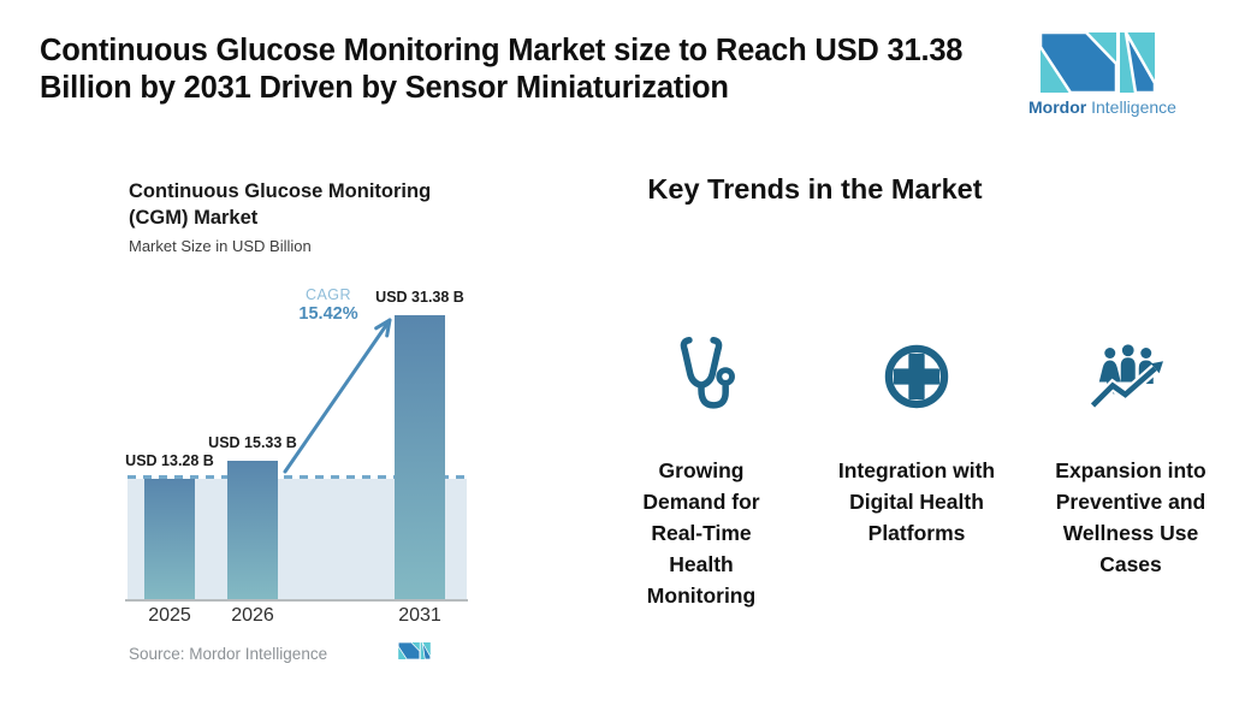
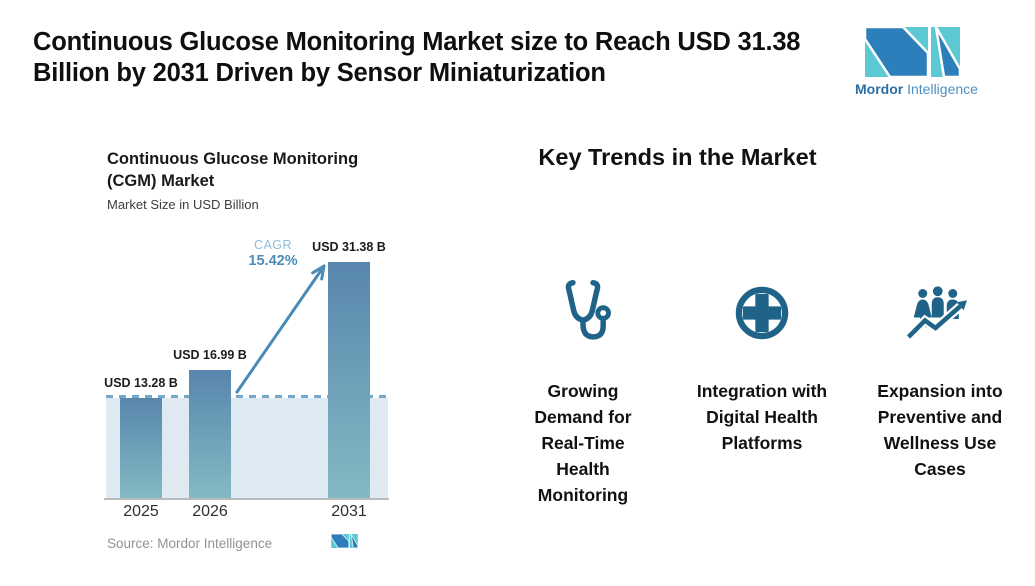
2026: 15.33 -> 16.99
